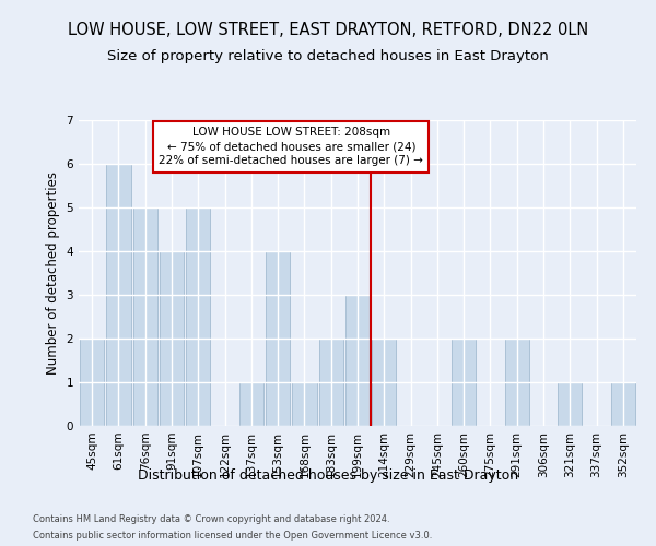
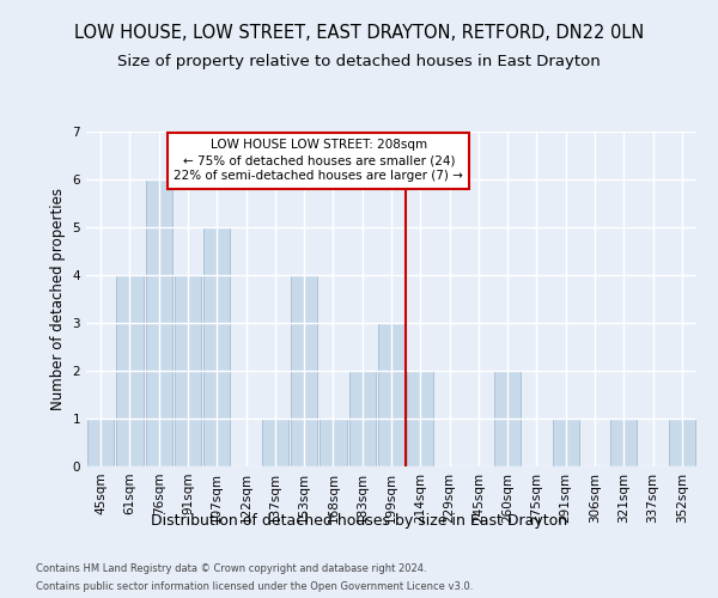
45sqm: 2 -> 1
61sqm: 6 -> 4
76sqm: 5 -> 6
291sqm: 2 -> 1
